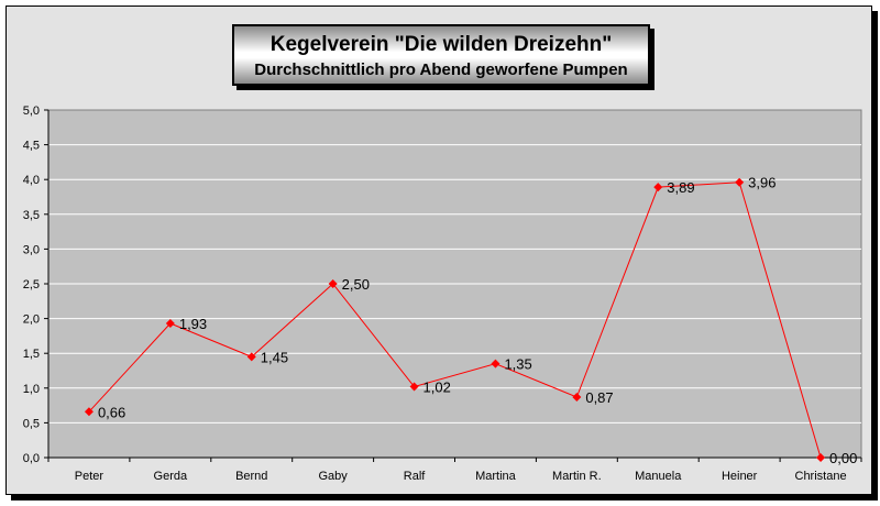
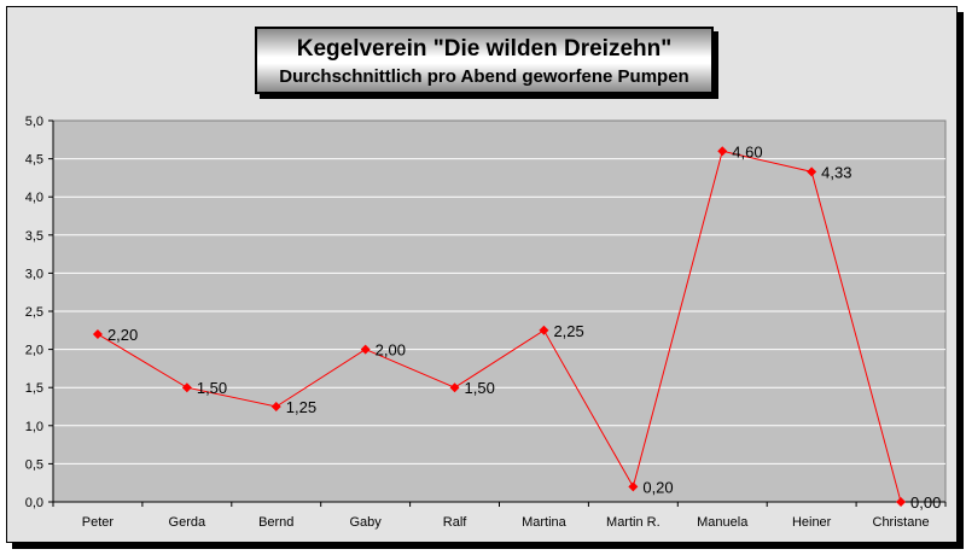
Peter: 0,66 -> 2,20
Gerda: 1,93 -> 1,50
Bernd: 1,45 -> 1,25
Gaby: 2,50 -> 2,00
Ralf: 1,02 -> 1,50
Martina: 1,35 -> 2,25
Martin R.: 0,87 -> 0,20
Manuela: 3,89 -> 4,60
Heiner: 3,96 -> 4,33
